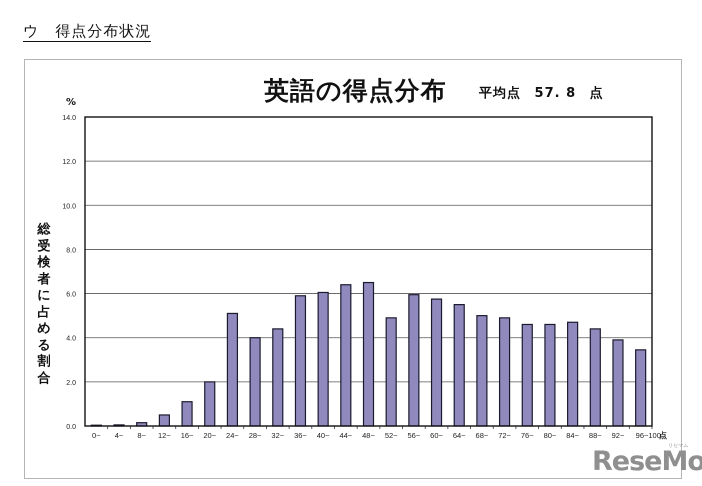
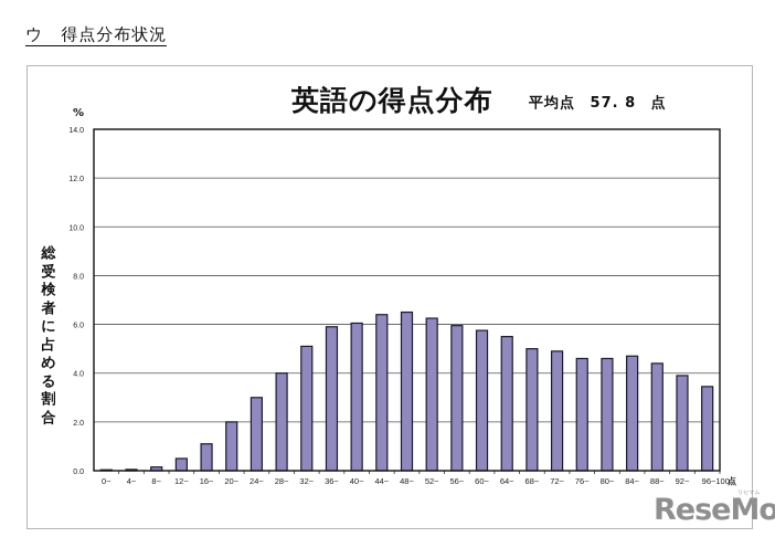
24~: 5.1 -> 3.0
32~: 4.4 -> 5.1
52~: 4.9 -> 6.2
